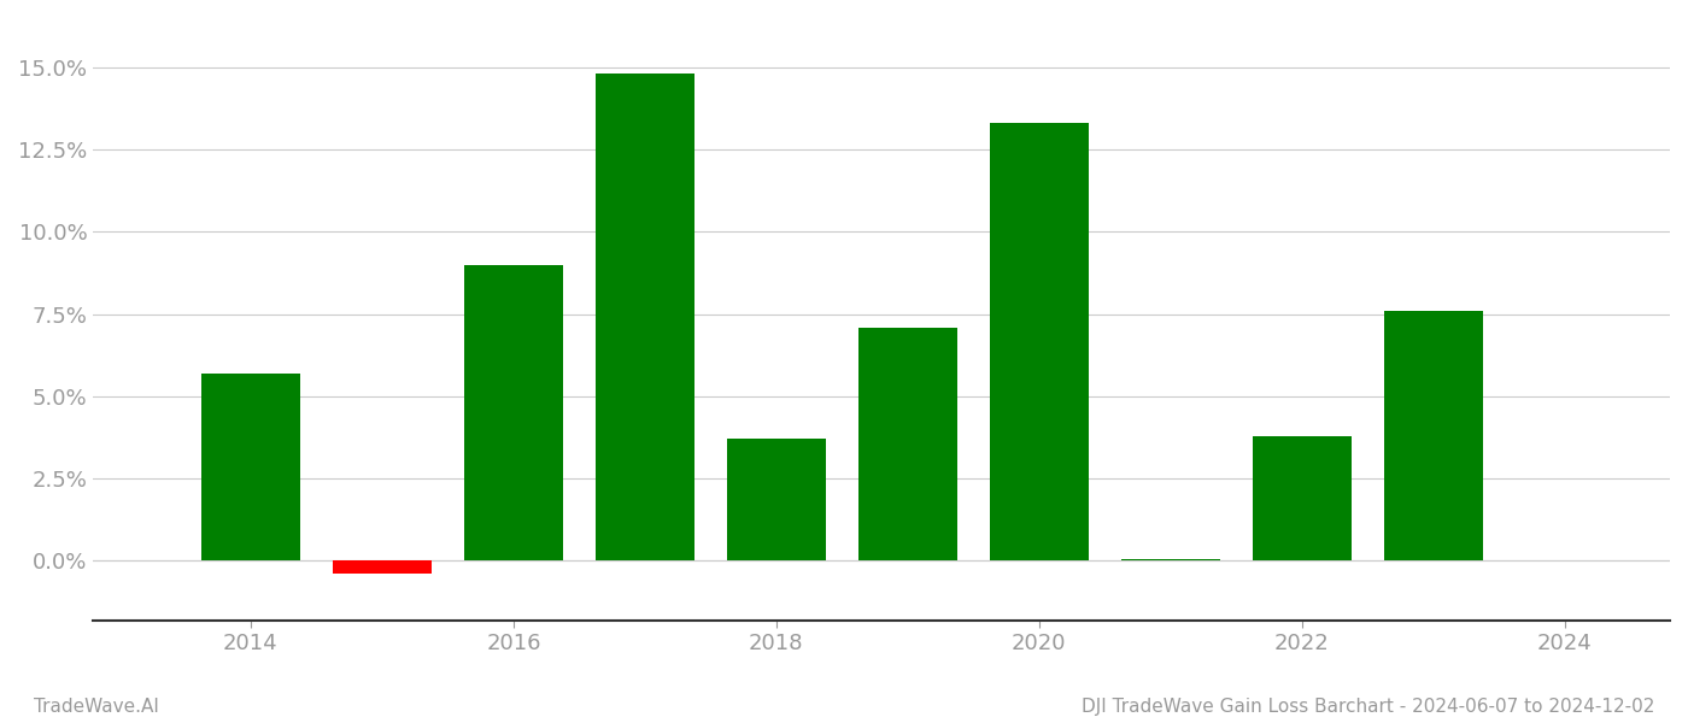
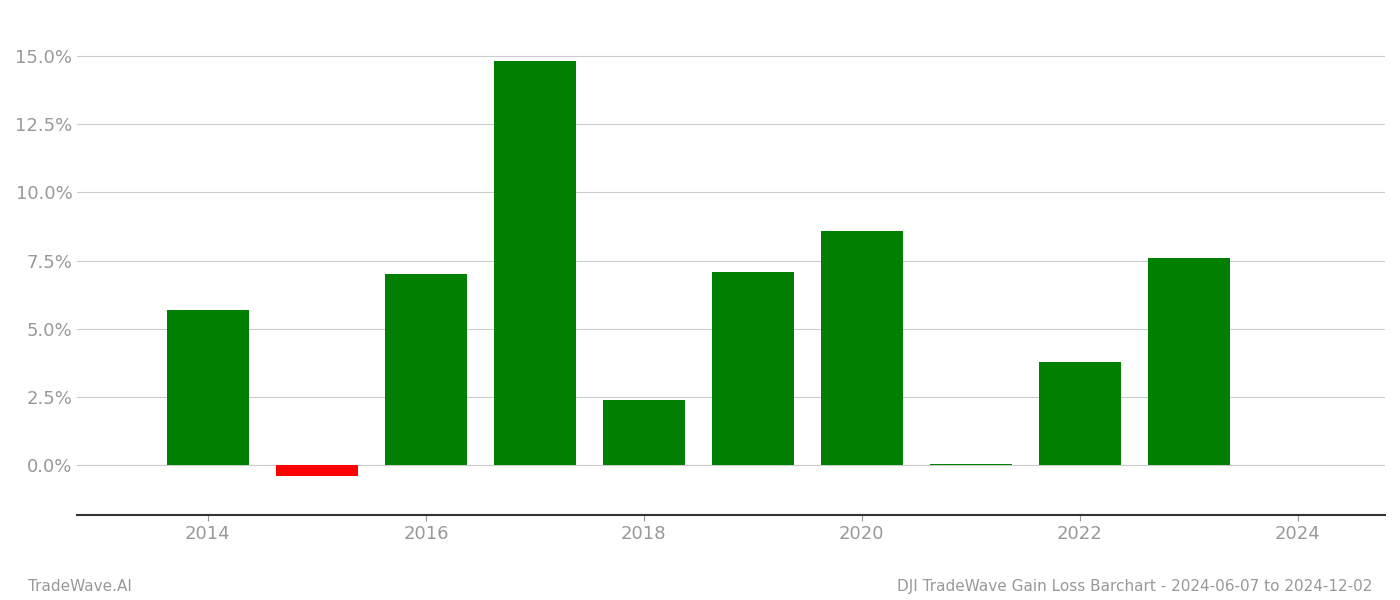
2016: 9.00% -> 7.00%
2018: 3.70% -> 2.40%
2020: 13.30% -> 8.60%
